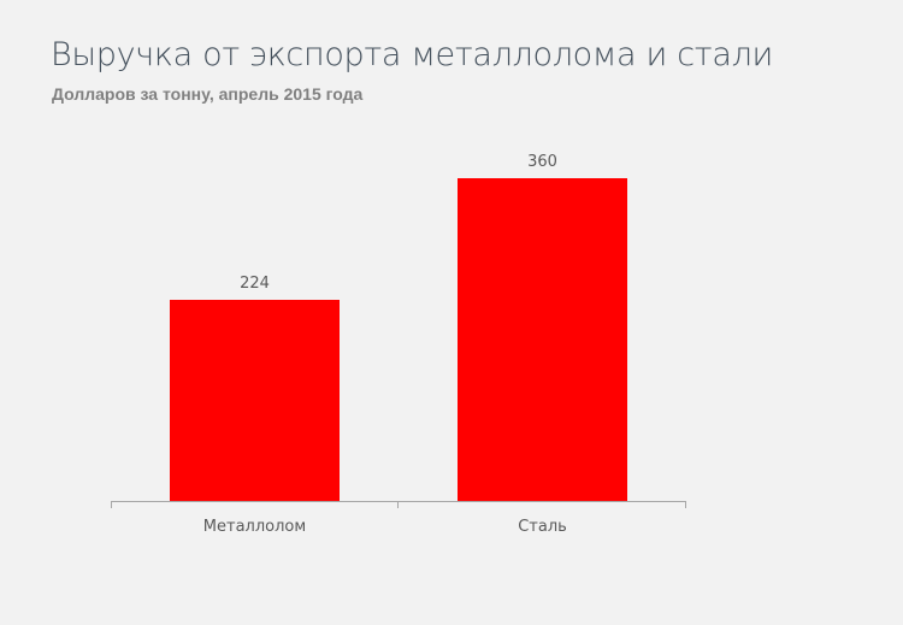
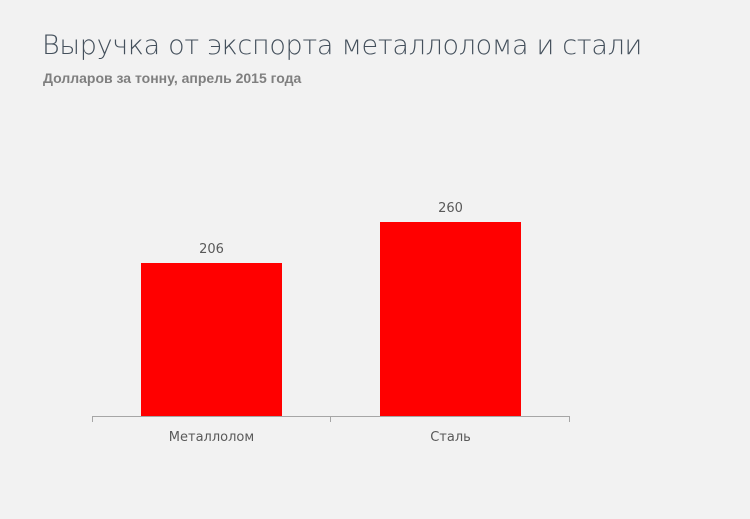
Металлолом: 224 -> 206
Сталь: 360 -> 260
